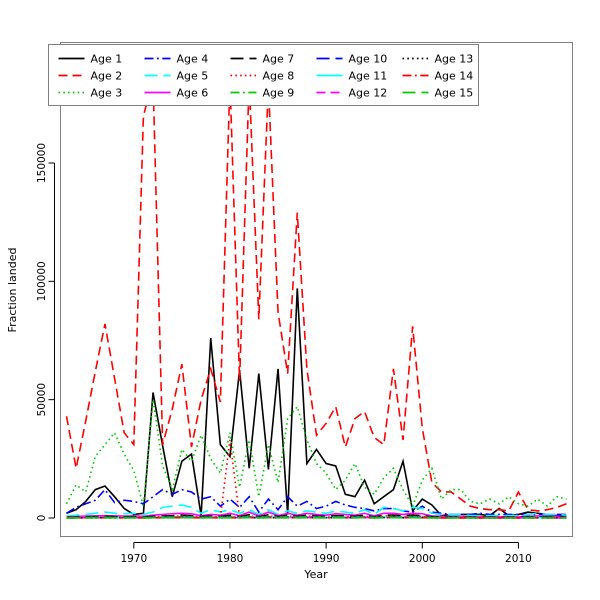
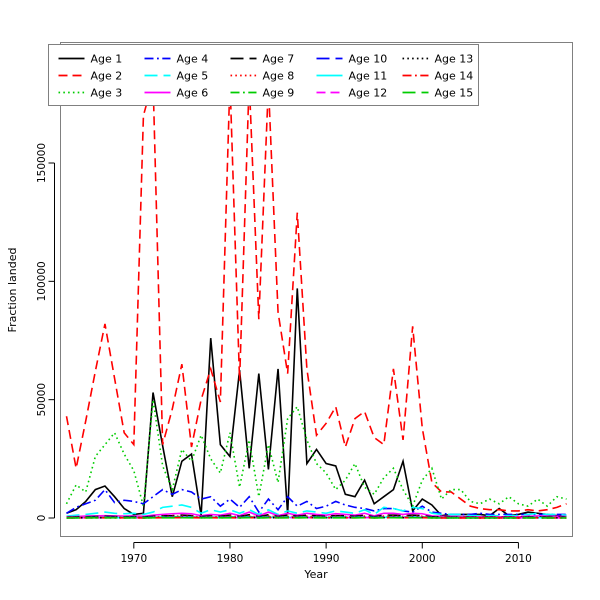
Age 8/1980: 33000 -> 1000
Age 2/2010: 11000 -> 3000
